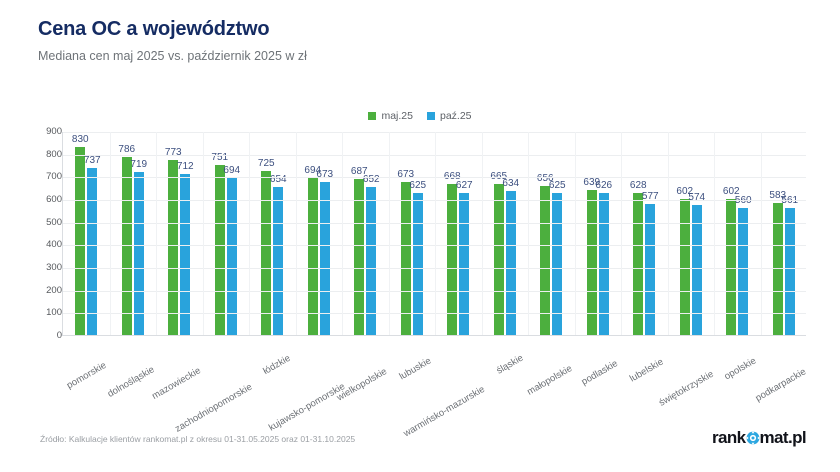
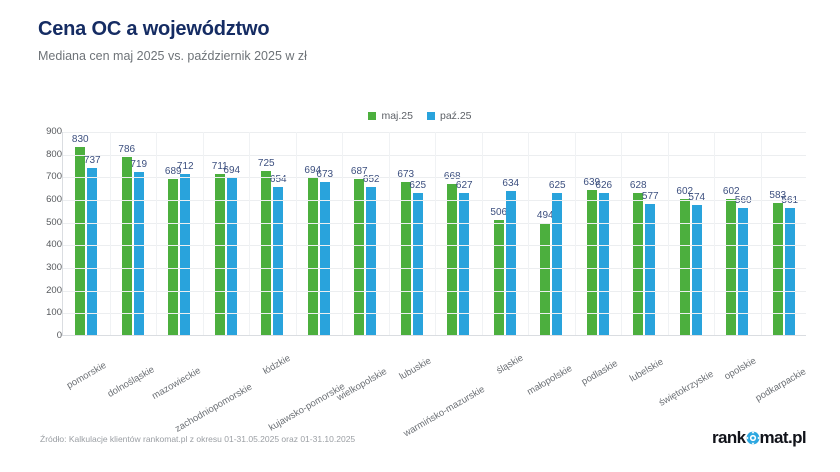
maj.25/mazowieckie: 773 -> 689
maj.25/zachodniopomorskie: 751 -> 711
maj.25/śląskie: 665 -> 506
maj.25/małopolskie: 656 -> 494
